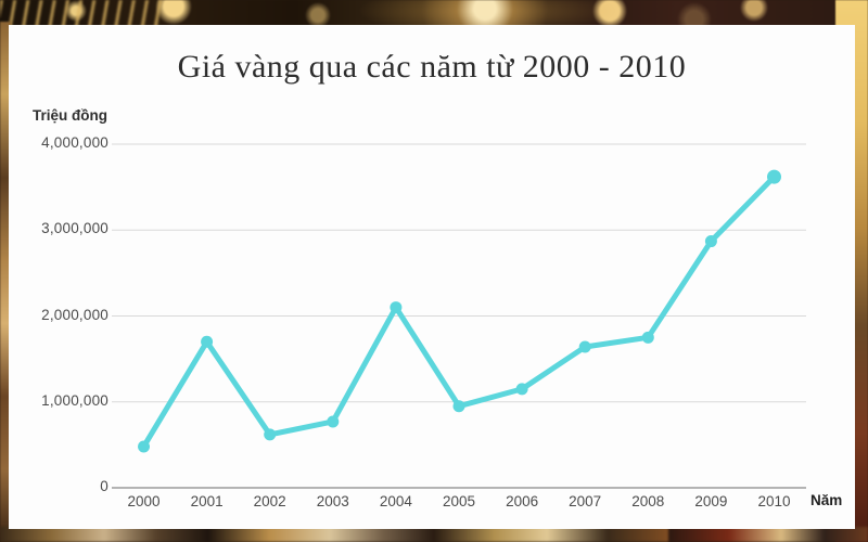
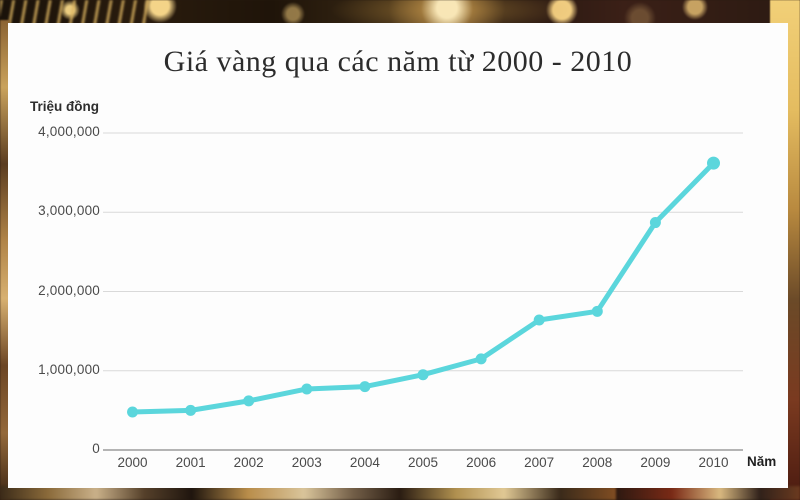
2001: 1700000 -> 500000
2004: 2100000 -> 800000
